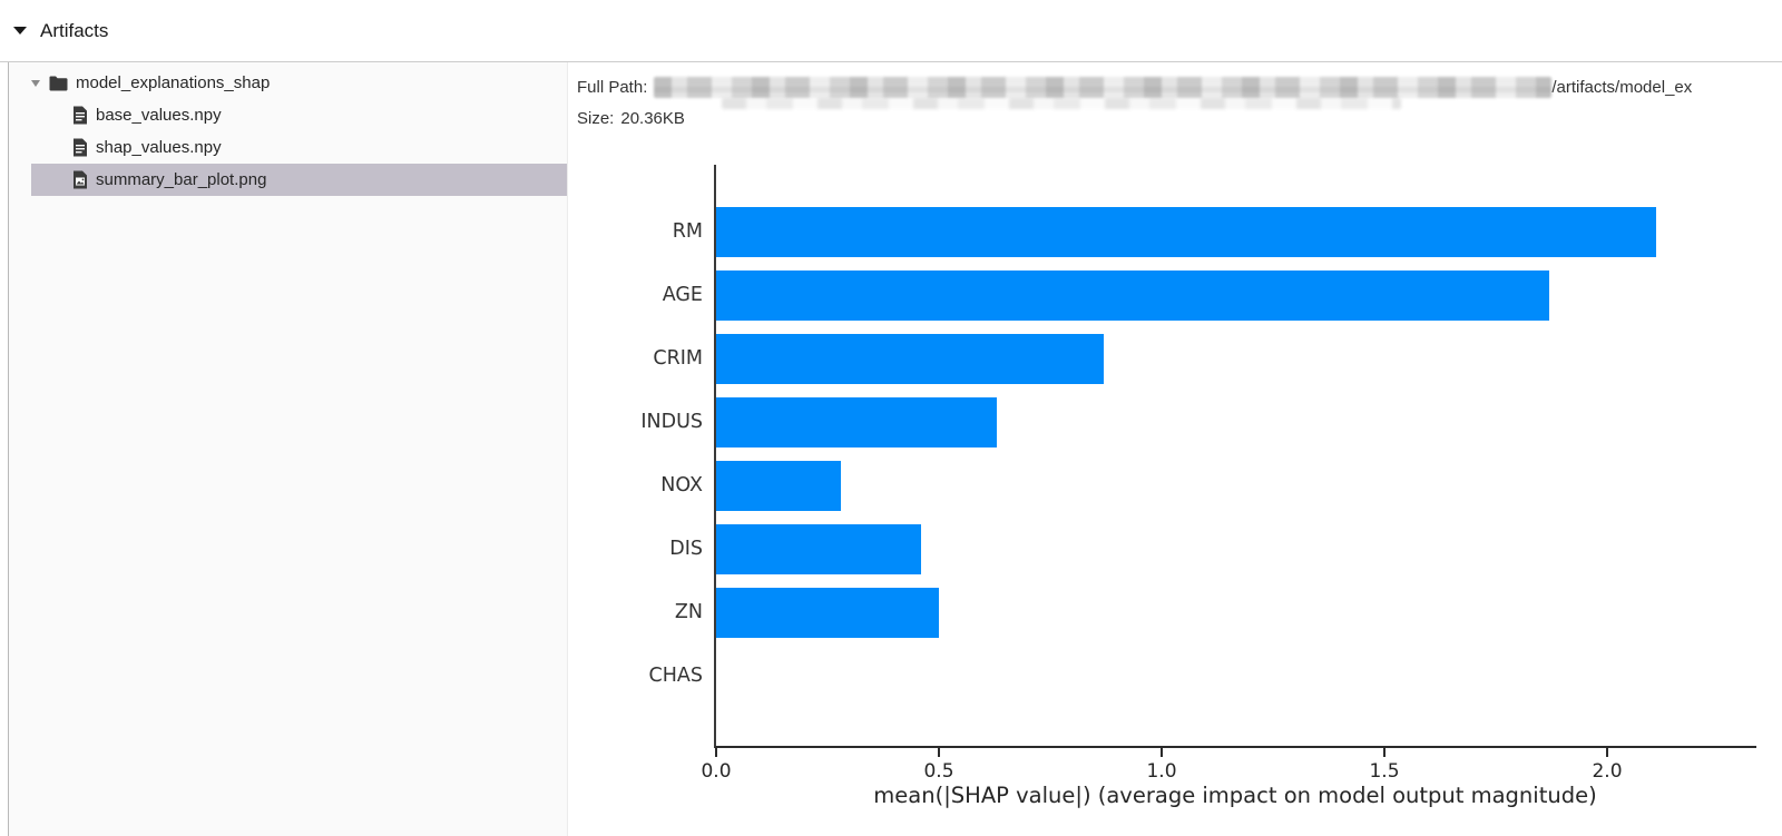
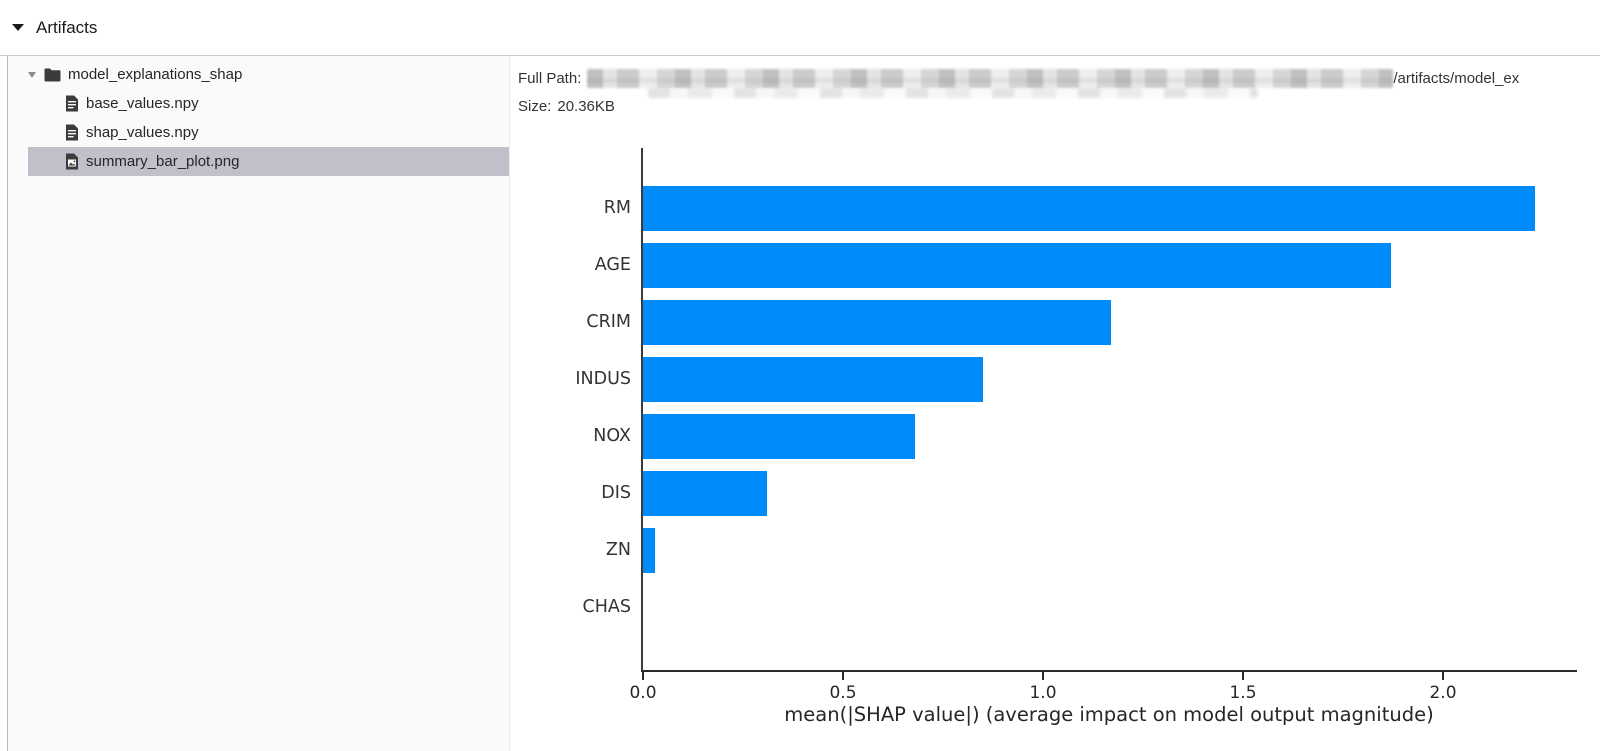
RM: 2.11 -> 2.23
CRIM: 0.87 -> 1.17
INDUS: 0.63 -> 0.85
NOX: 0.28 -> 0.68
DIS: 0.46 -> 0.31
ZN: 0.50 -> 0.03
